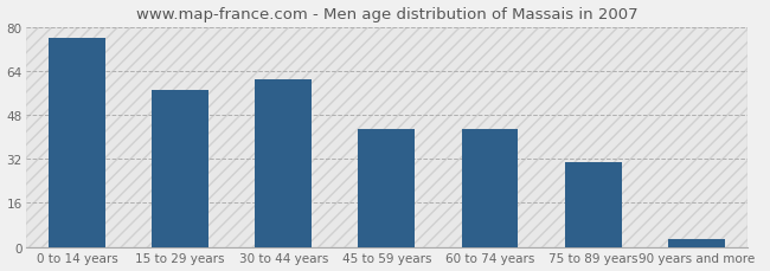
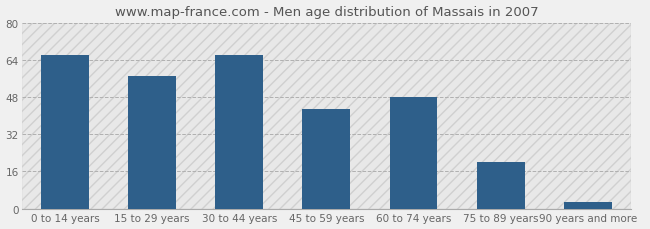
0 to 14 years: 76 -> 66
30 to 44 years: 61 -> 66
60 to 74 years: 43 -> 48
75 to 89 years: 31 -> 20
